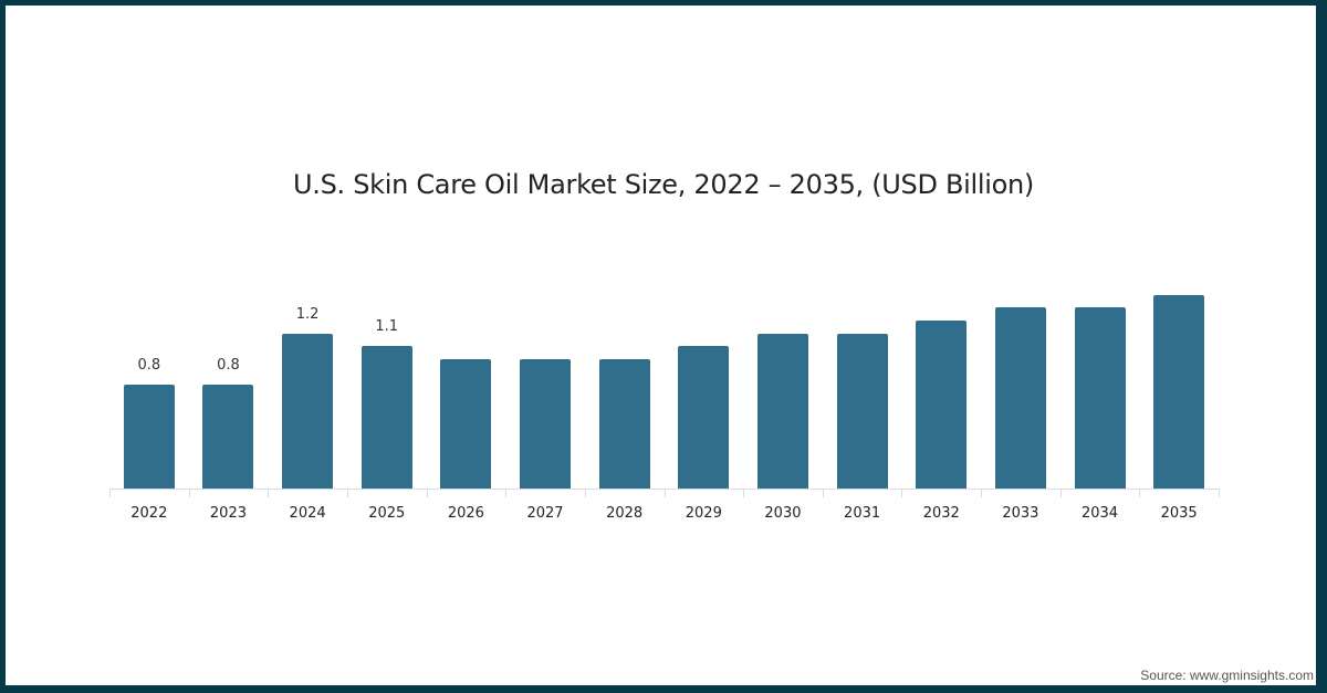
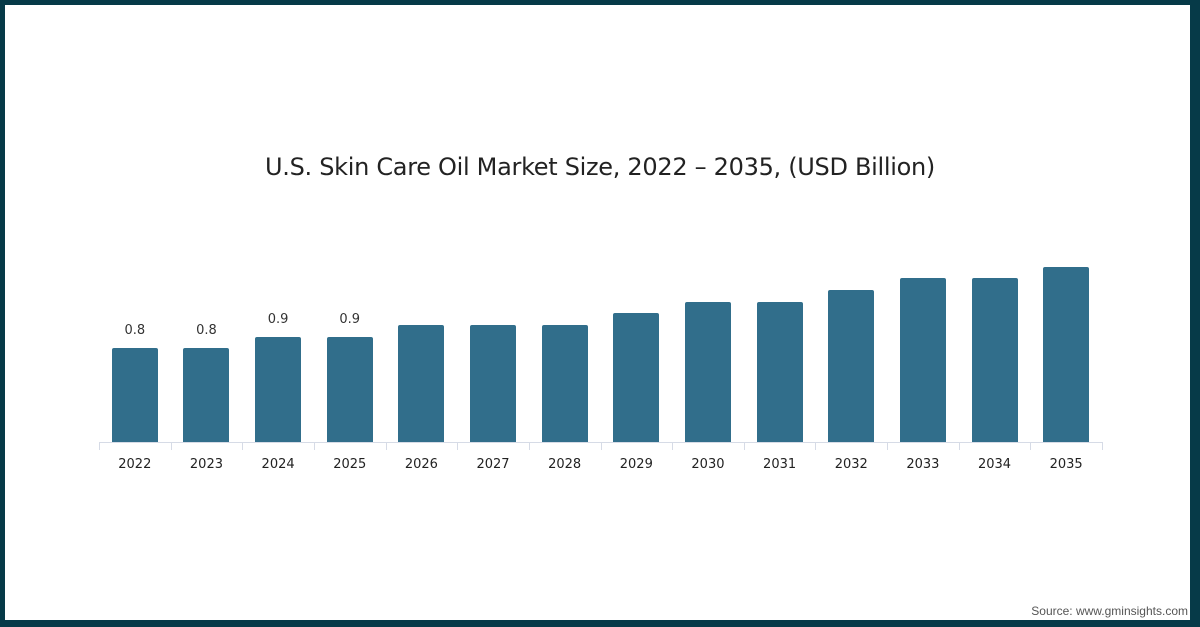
2024: 1.2 -> 0.9
2025: 1.1 -> 0.9
